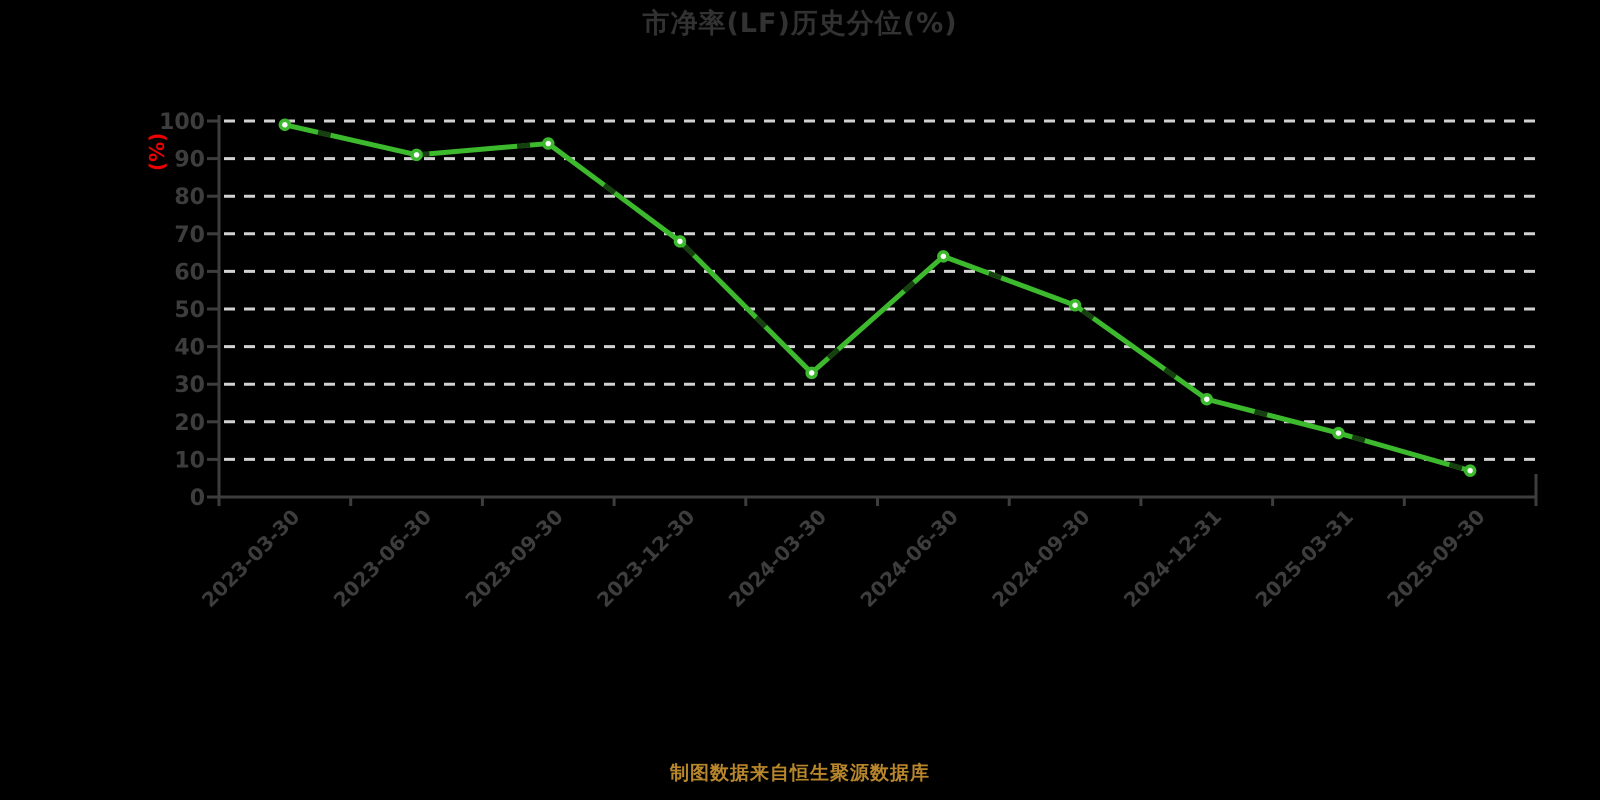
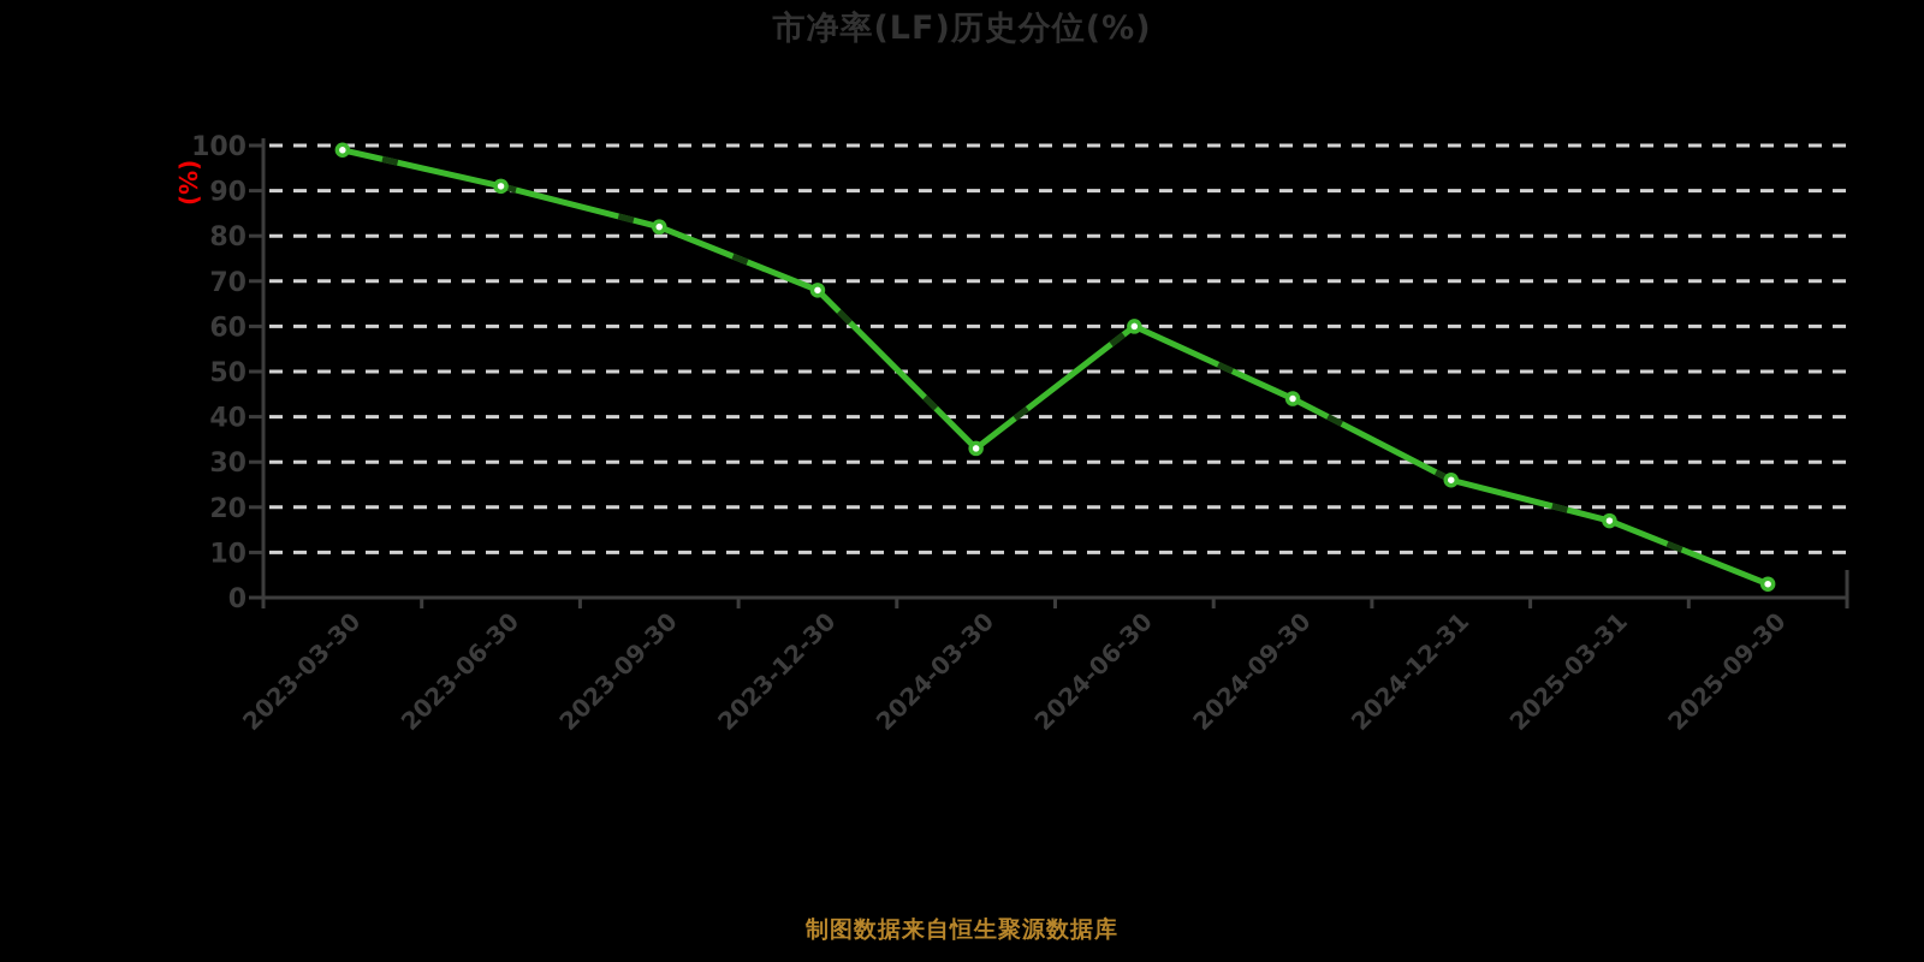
2023-09-30: 94 -> 82
2024-06-30: 64 -> 60
2024-09-30: 51 -> 44
2025-09-30: 7 -> 3
